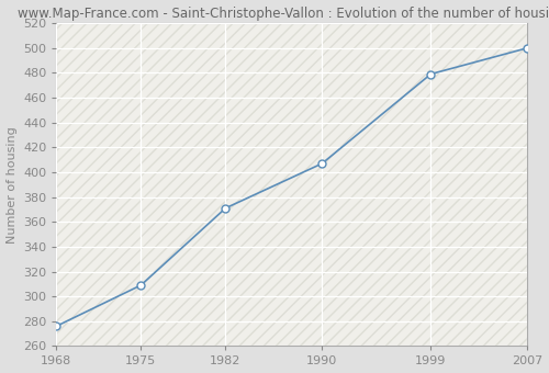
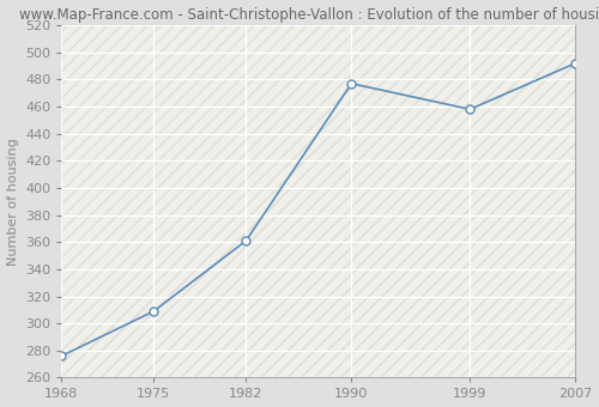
1982: 371 -> 361
1990: 407 -> 477
1999: 479 -> 458
2007: 500 -> 492
